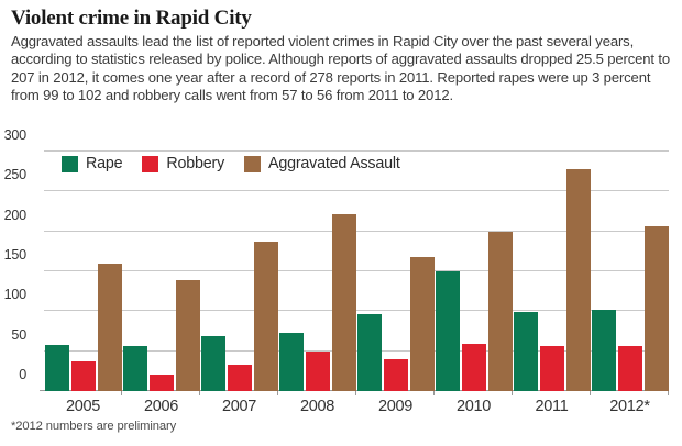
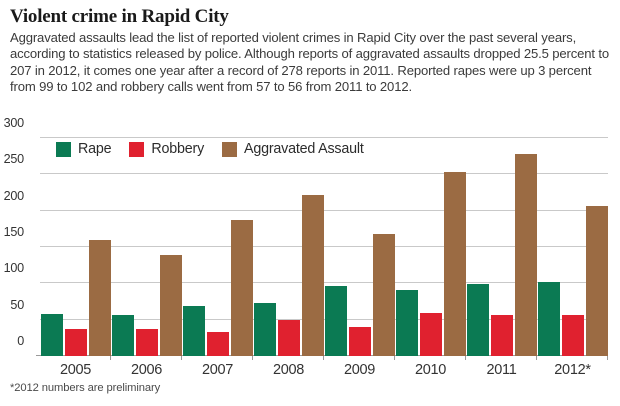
Robbery/2006: 20 -> 40
Rape/2010: 150 -> 90
Aggravated Assault/2010: 200 -> 250
